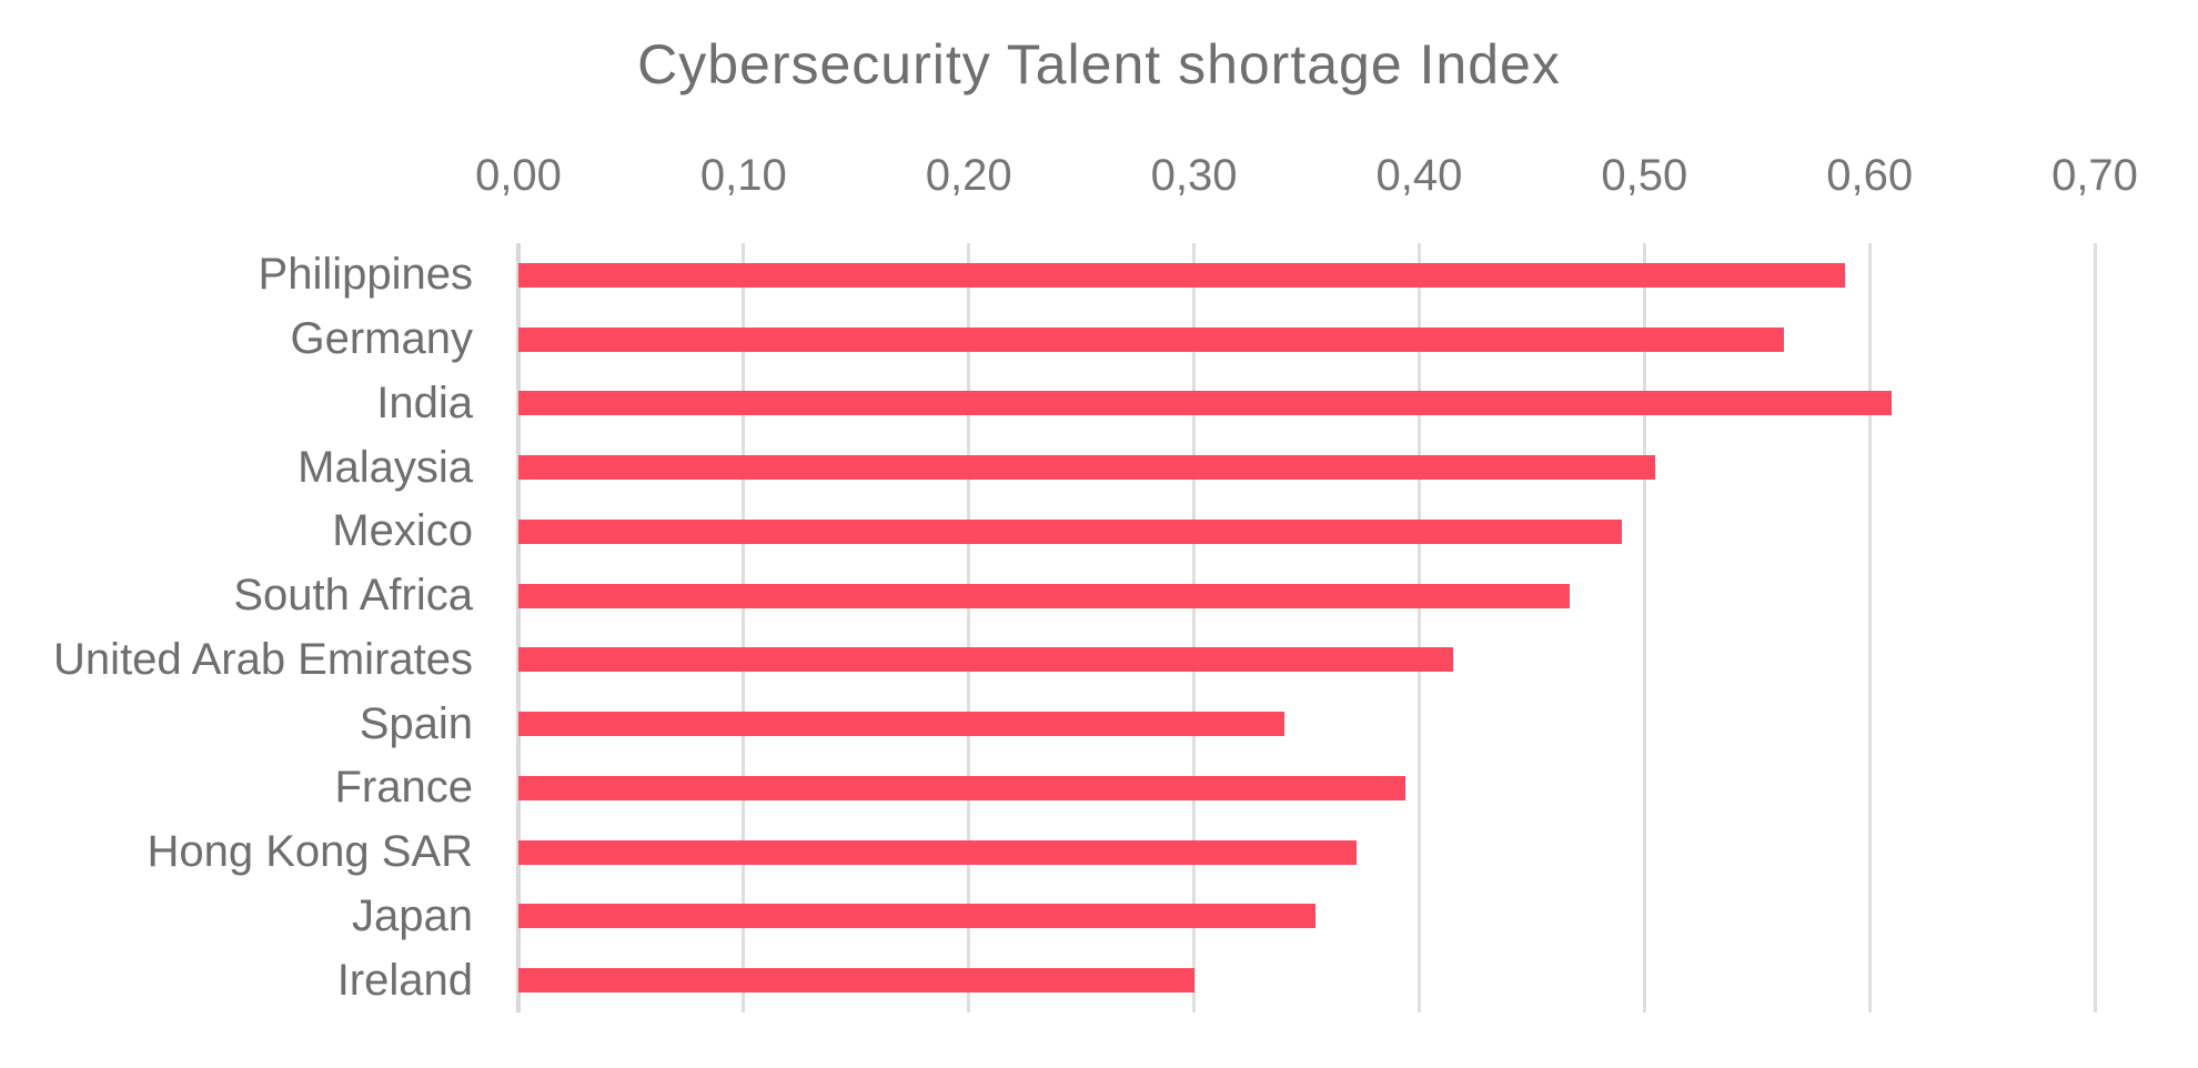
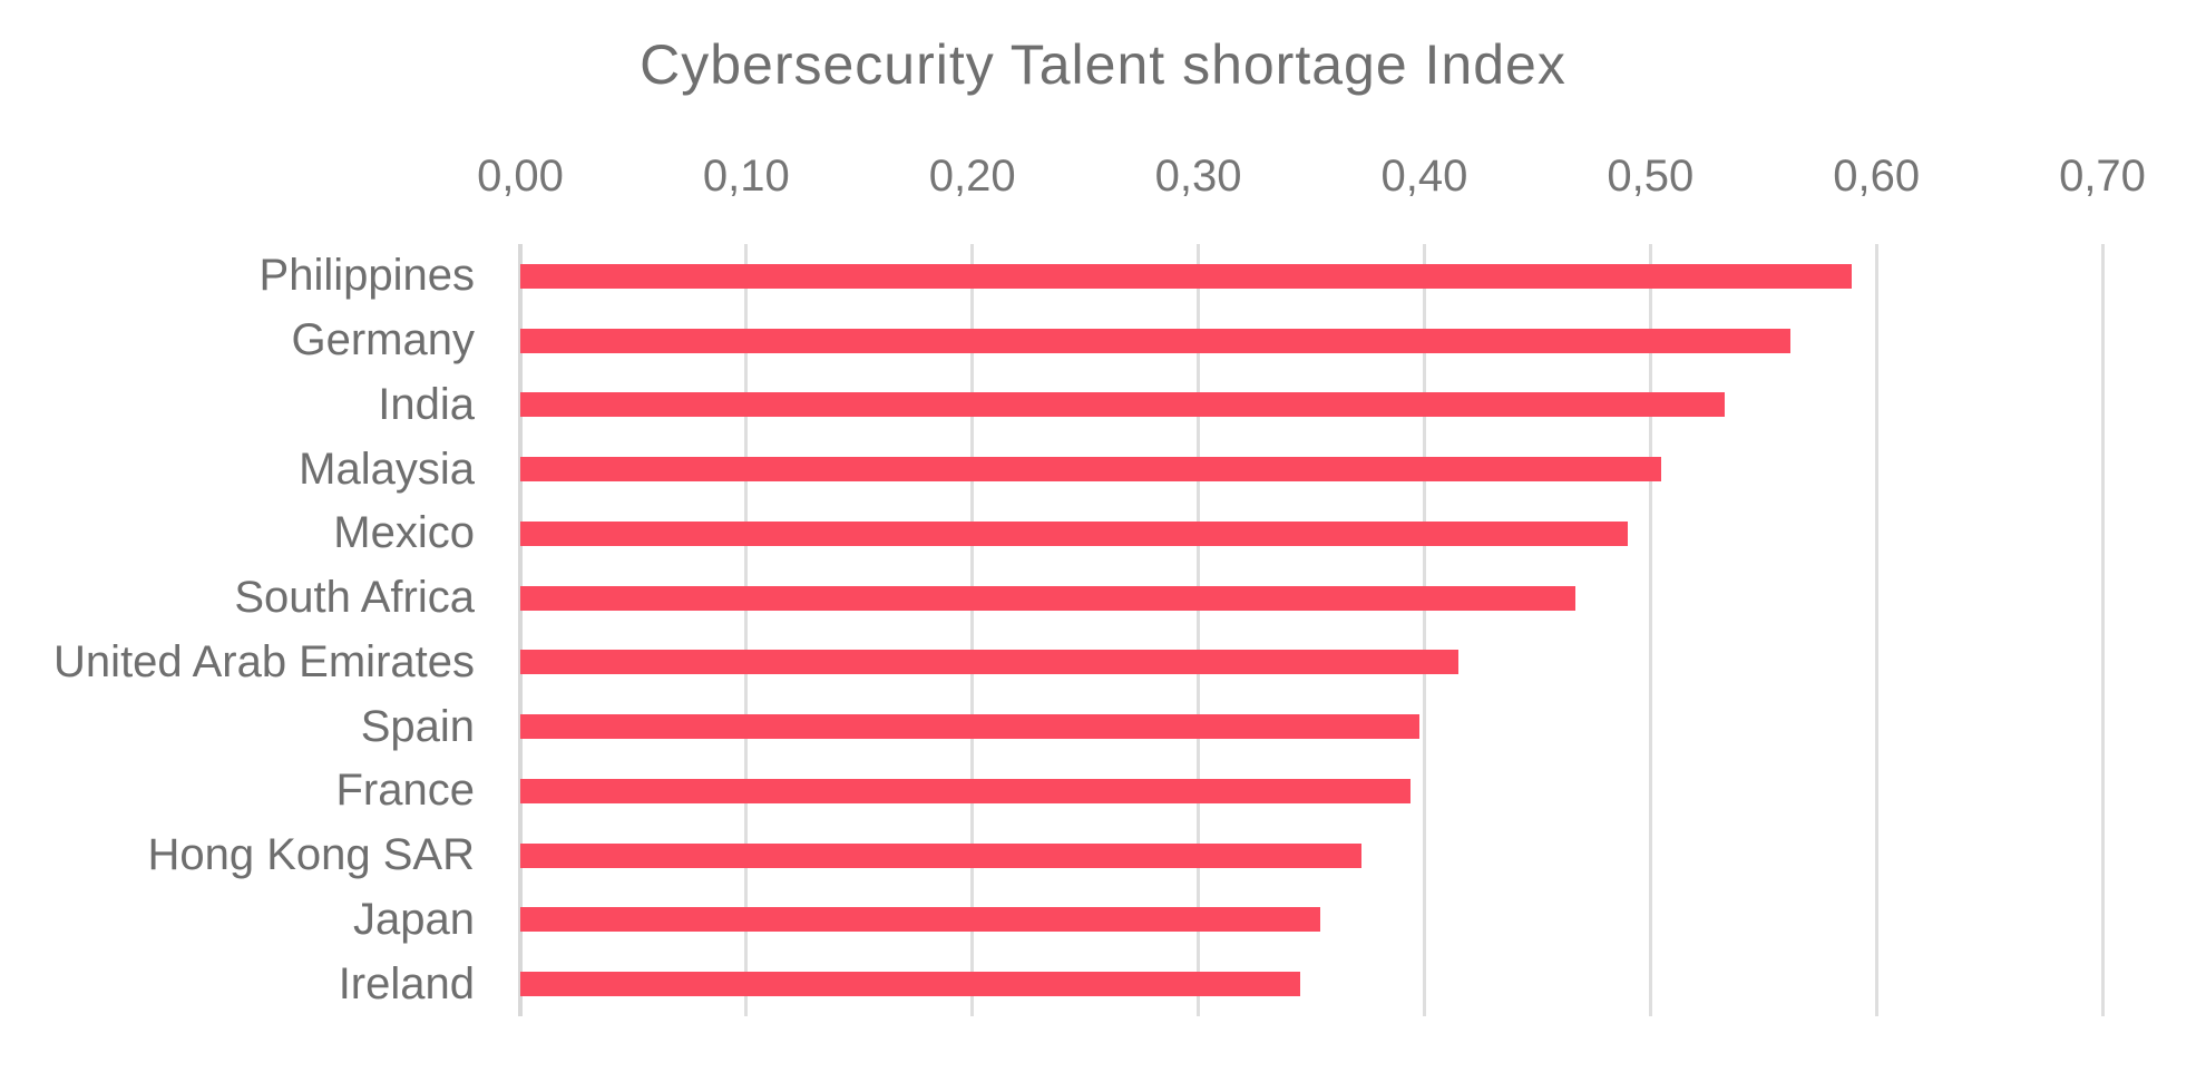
India: 0,61 -> 0,53
Spain: 0,34 -> 0,40
Ireland: 0,30 -> 0,34
